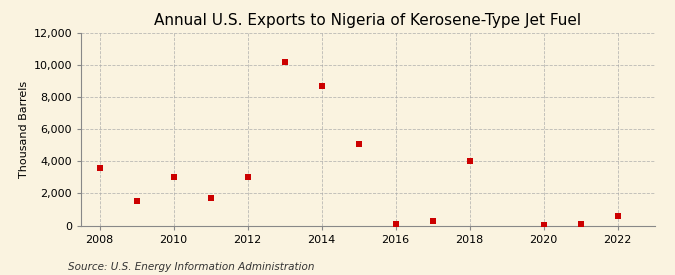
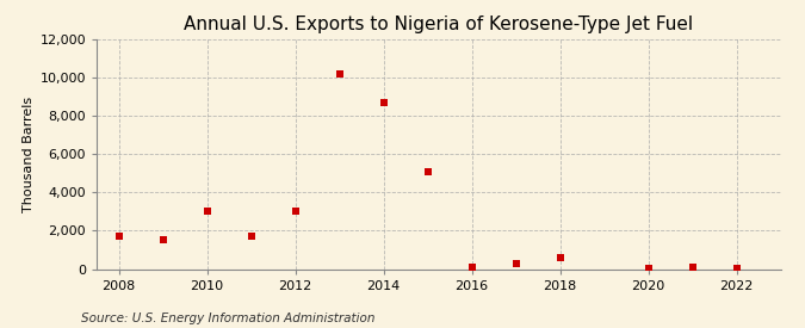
2008: 3,600 -> 1,700
2018: 4,000 -> 600
2022: 600 -> 0
